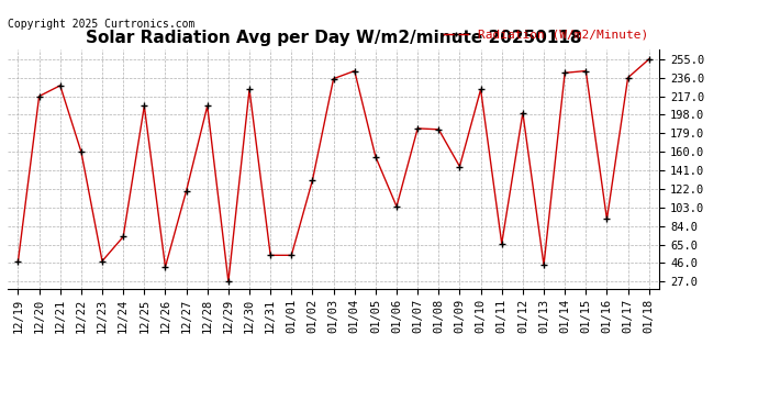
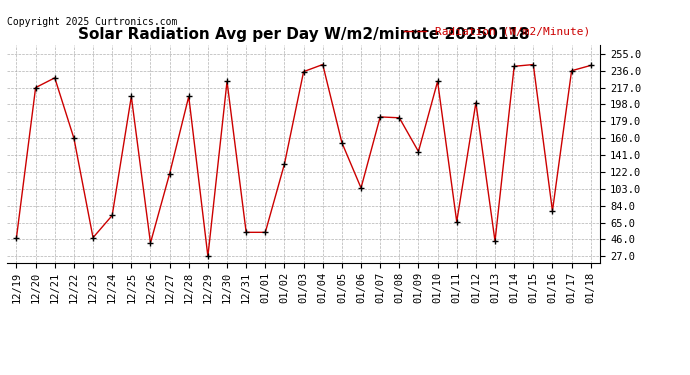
01/16: 91 -> 78
01/18: 255 -> 242
